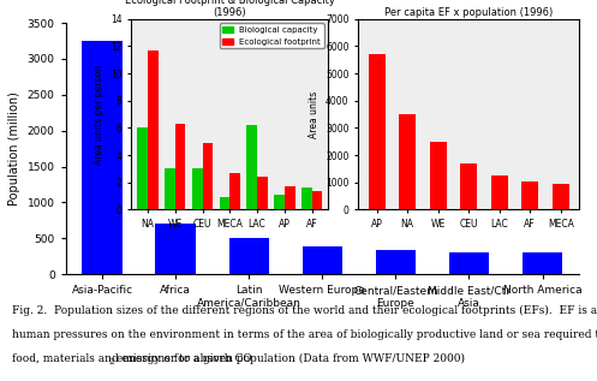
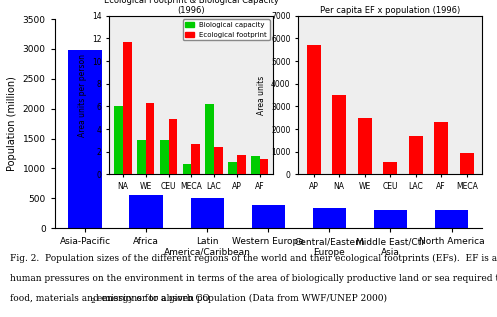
Per capita EF x population (1996)/CEU: 1700 -> 550
Per capita EF x population (1996)/LAC: 1250 -> 1700
Per capita EF x population (1996)/AF: 1050 -> 2300
Asia-Pacific: 3250 -> 2980
Africa: 700 -> 560
